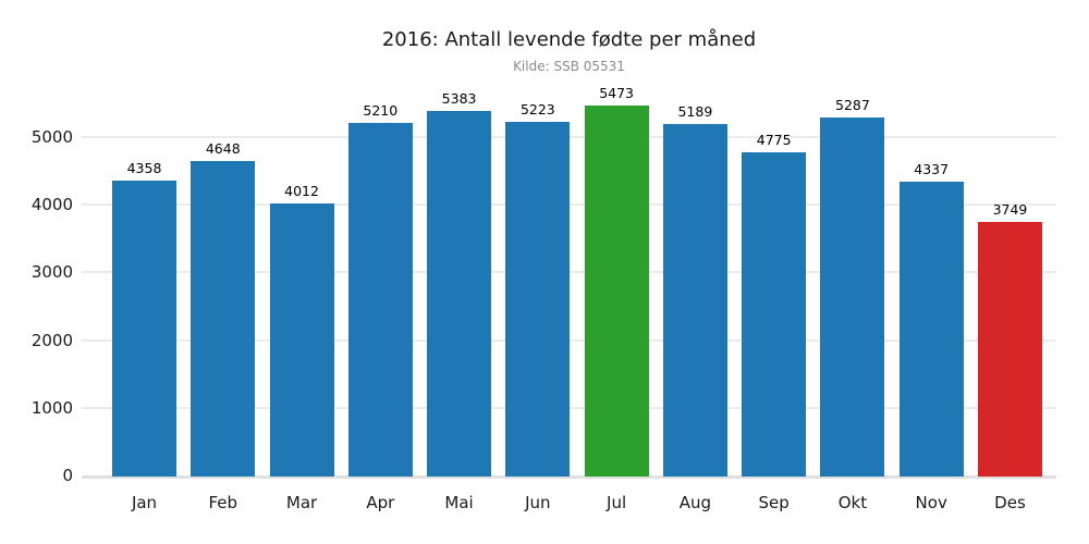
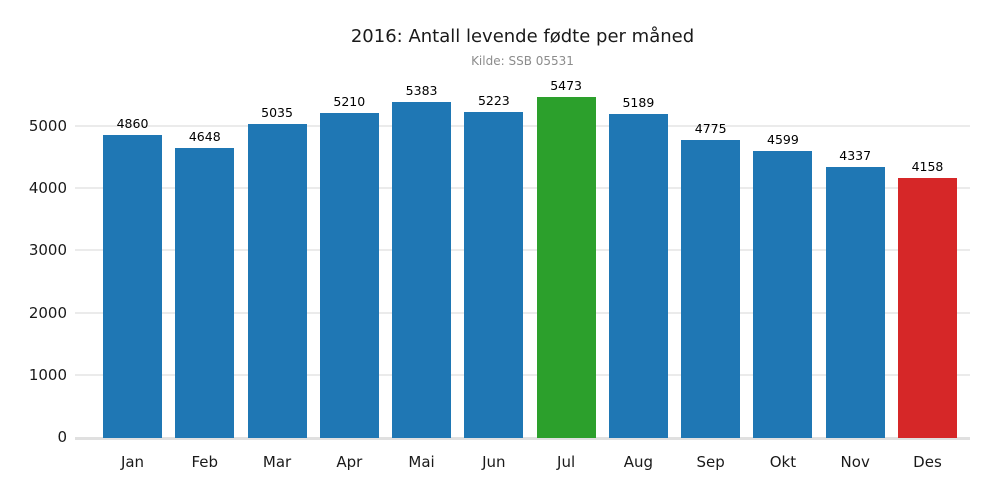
Jan: 4358 -> 4860
Mar: 4012 -> 5035
Okt: 5287 -> 4599
Des: 3749 -> 4158
